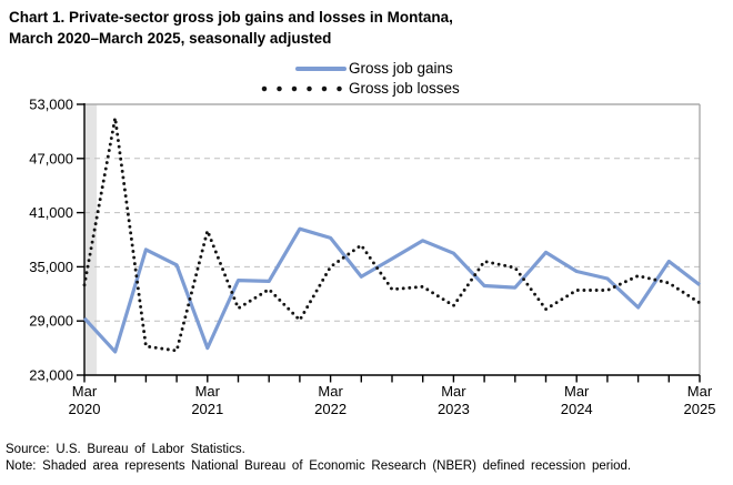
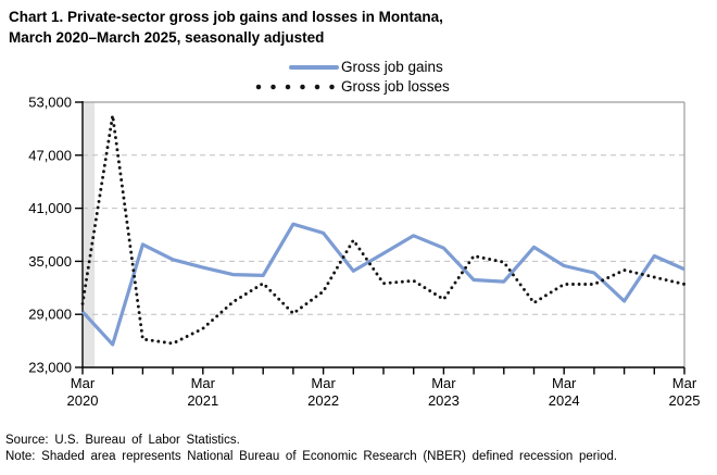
Gross job losses/Mar 2020: 33000 -> 30000
Gross job gains/Mar 2021: 26000 -> 34000
Gross job losses/Mar 2021: 39000 -> 27000
Gross job losses/Mar 2022: 35000 -> 32000
Gross job gains/Mar 2025: 33000 -> 34000
Gross job losses/Mar 2025: 31000 -> 32000
